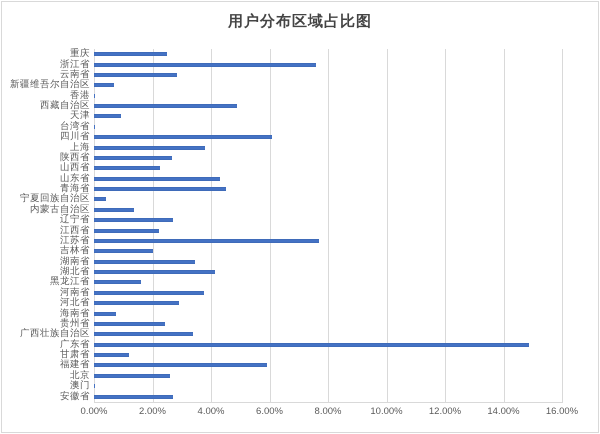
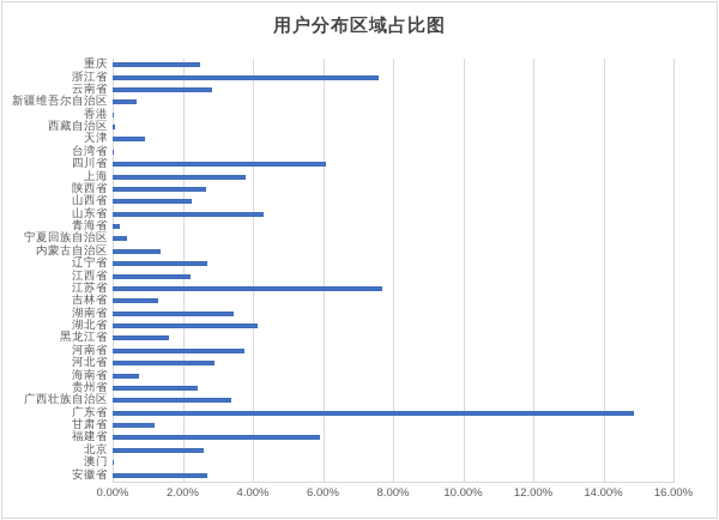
西藏自治区: 4.9% -> 0.1%
青海省: 4.5% -> 0.2%
吉林省: 2.0% -> 1.3%
